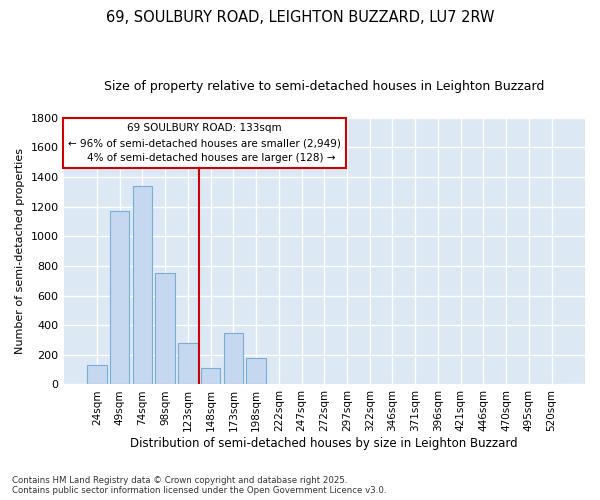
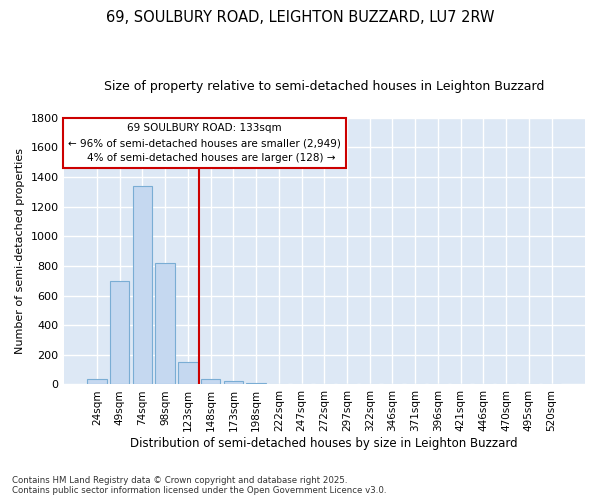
24sqm: 130 -> 40
49sqm: 1170 -> 700
98sqm: 750 -> 820
123sqm: 280 -> 150
148sqm: 110 -> 40
173sqm: 350 -> 20
198sqm: 180 -> 10
